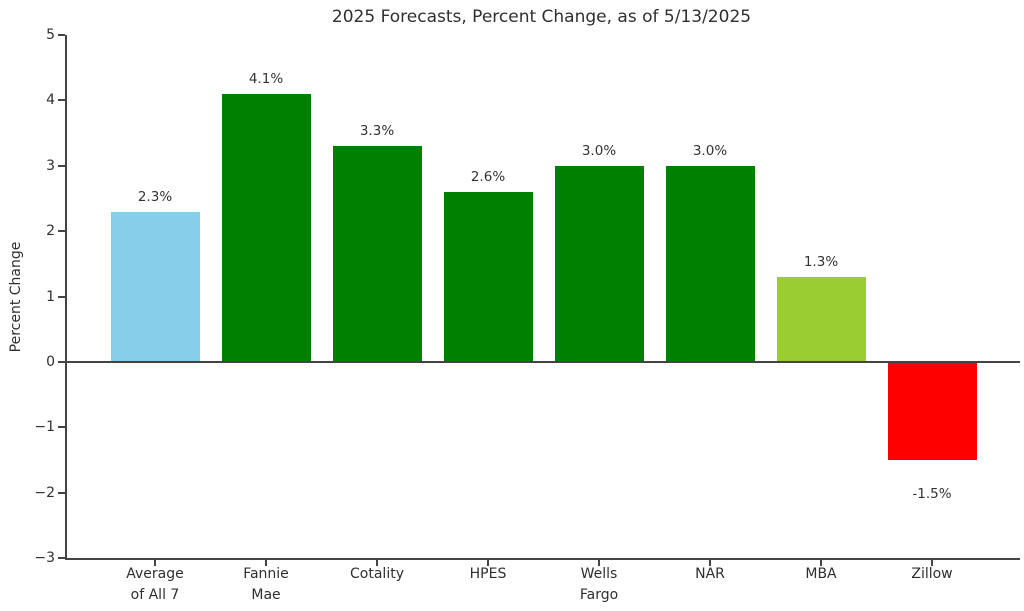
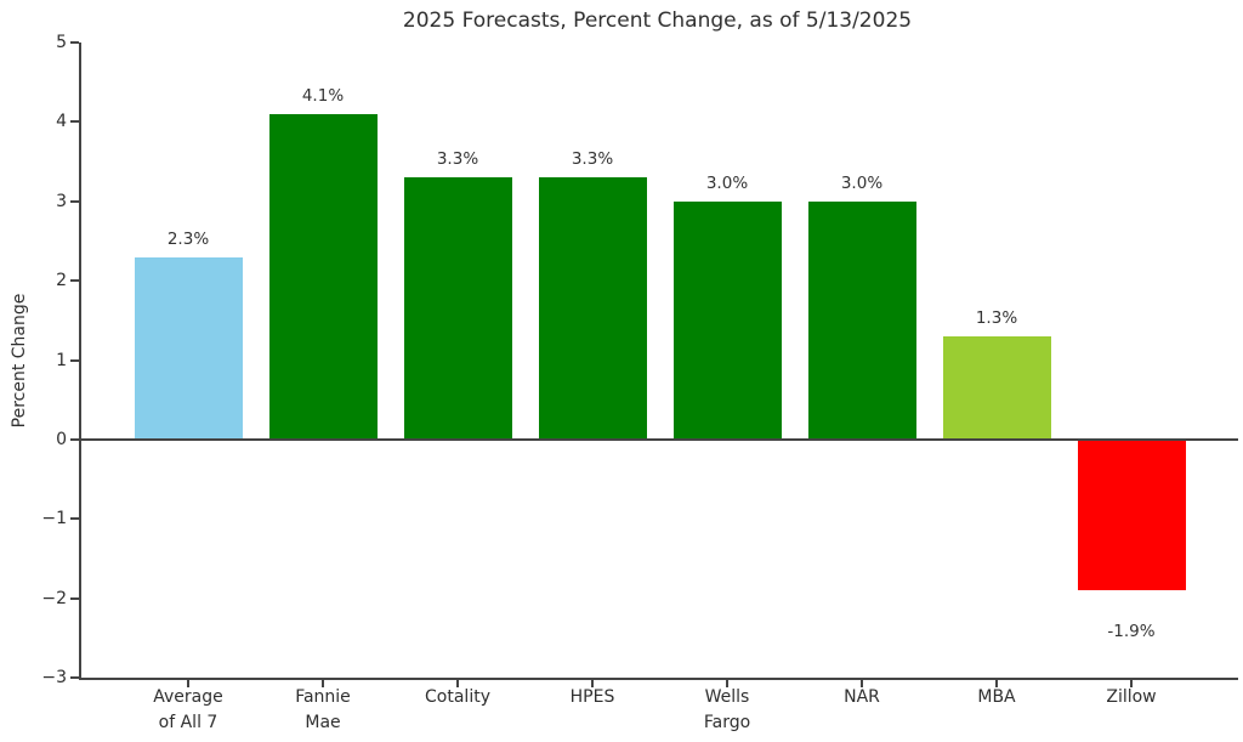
HPES: 2.6% -> 3.3%
Zillow: -1.5% -> -1.9%
